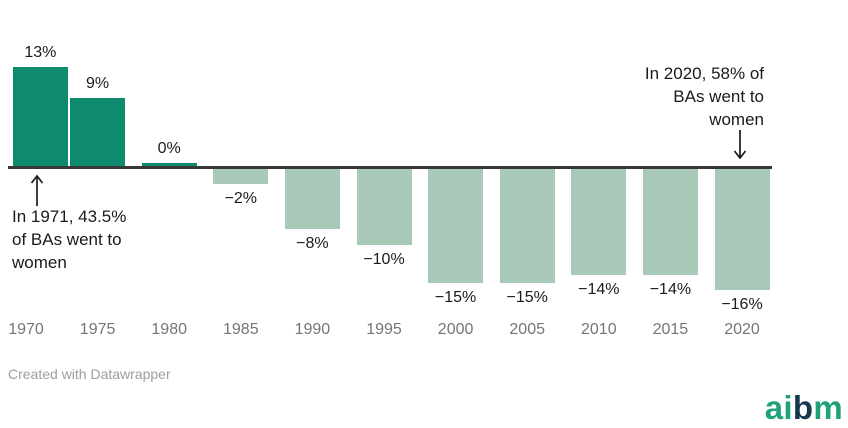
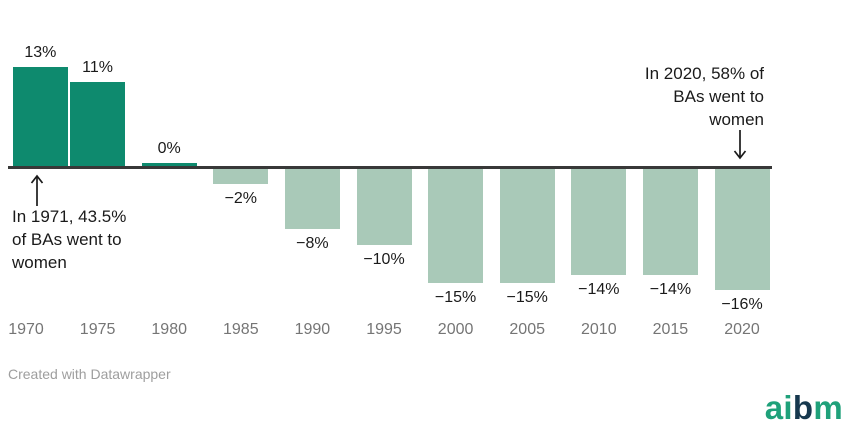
1975: 9% -> 11%
